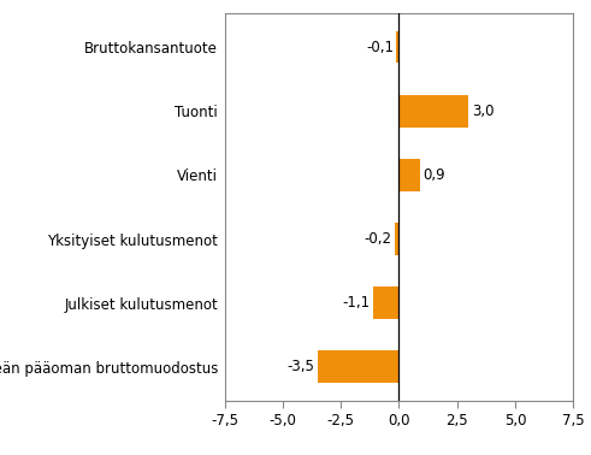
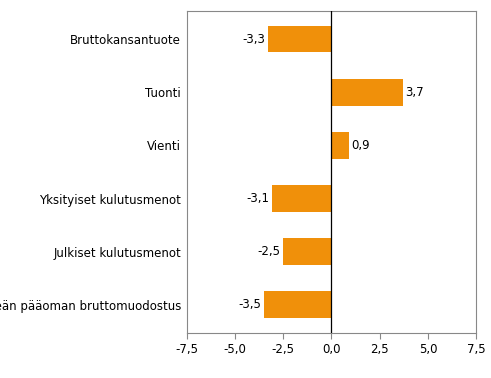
Bruttokansantuote: -0,1 -> -3,3
Tuonti: 3,0 -> 3,7
Yksityiset kulutusmenot: -0,2 -> -3,1
Julkiset kulutusmenot: -1,1 -> -2,5
